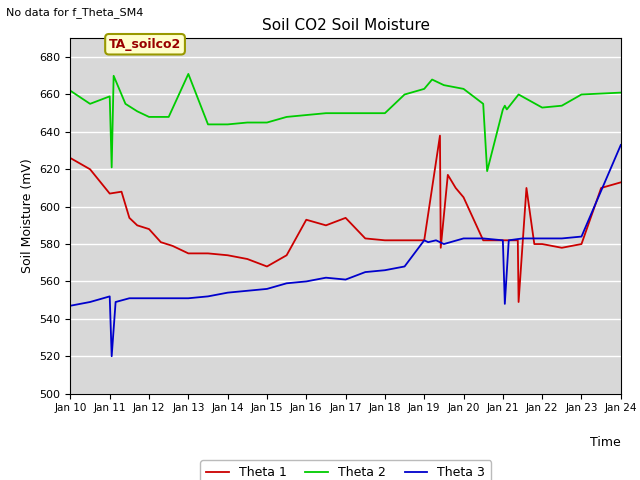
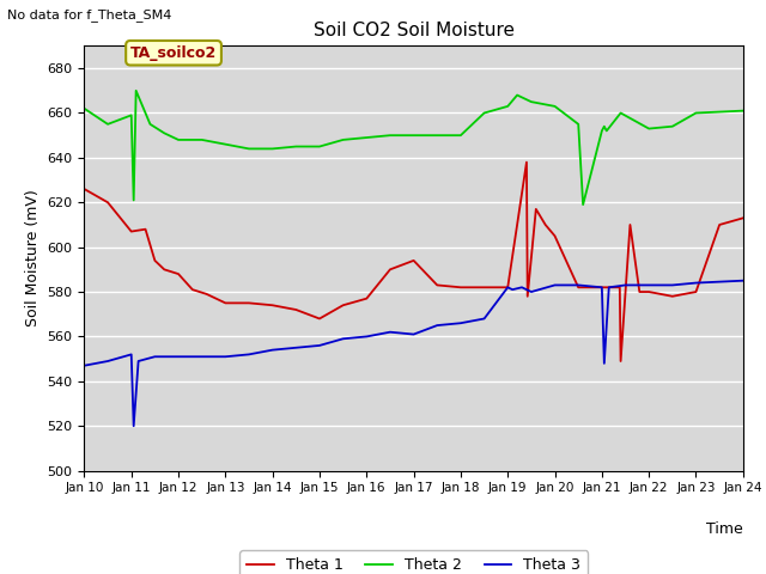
Theta 2/Jan 13: 671 -> 646
Theta 1/Jan 16: 593 -> 577
Theta 3/Jan 24: 633 -> 585
